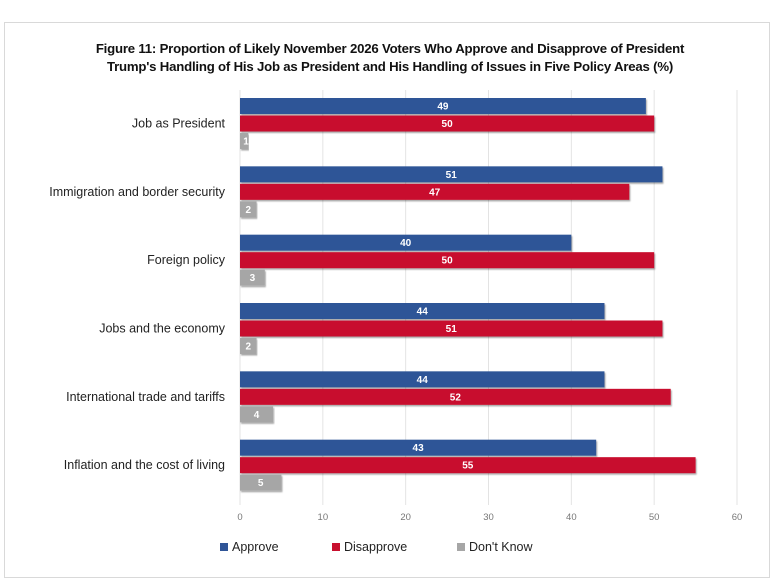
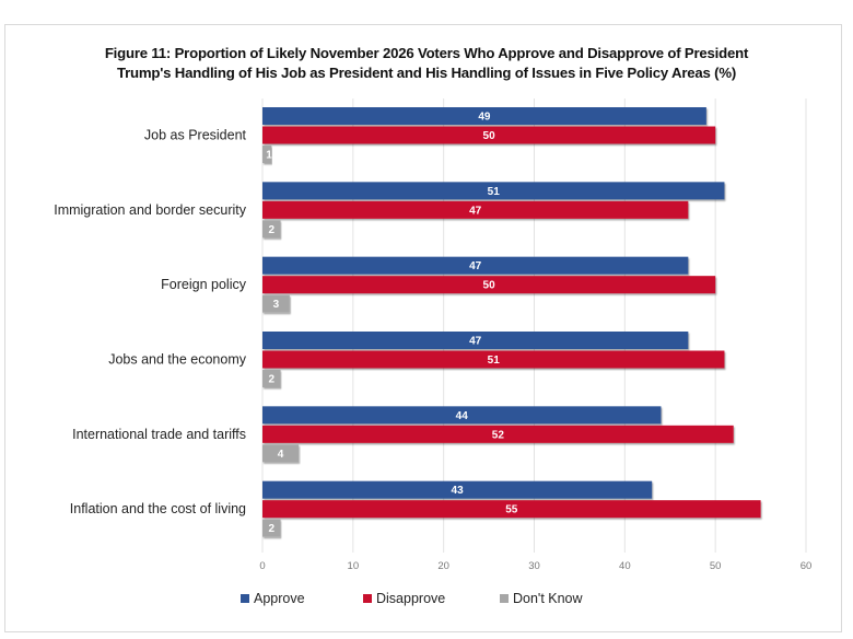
Approve/Foreign policy: 40 -> 47
Approve/Jobs and the economy: 44 -> 47
Don't Know/Inflation and the cost of living: 5 -> 2
